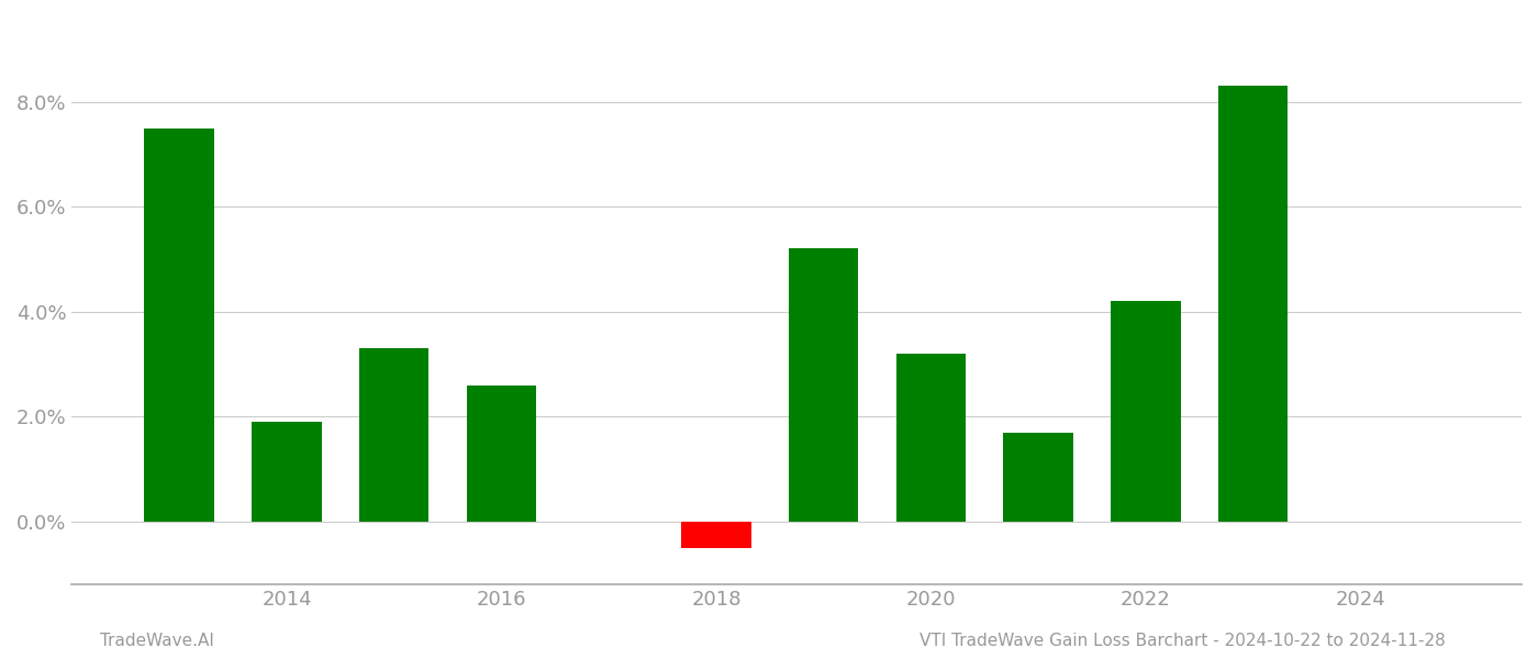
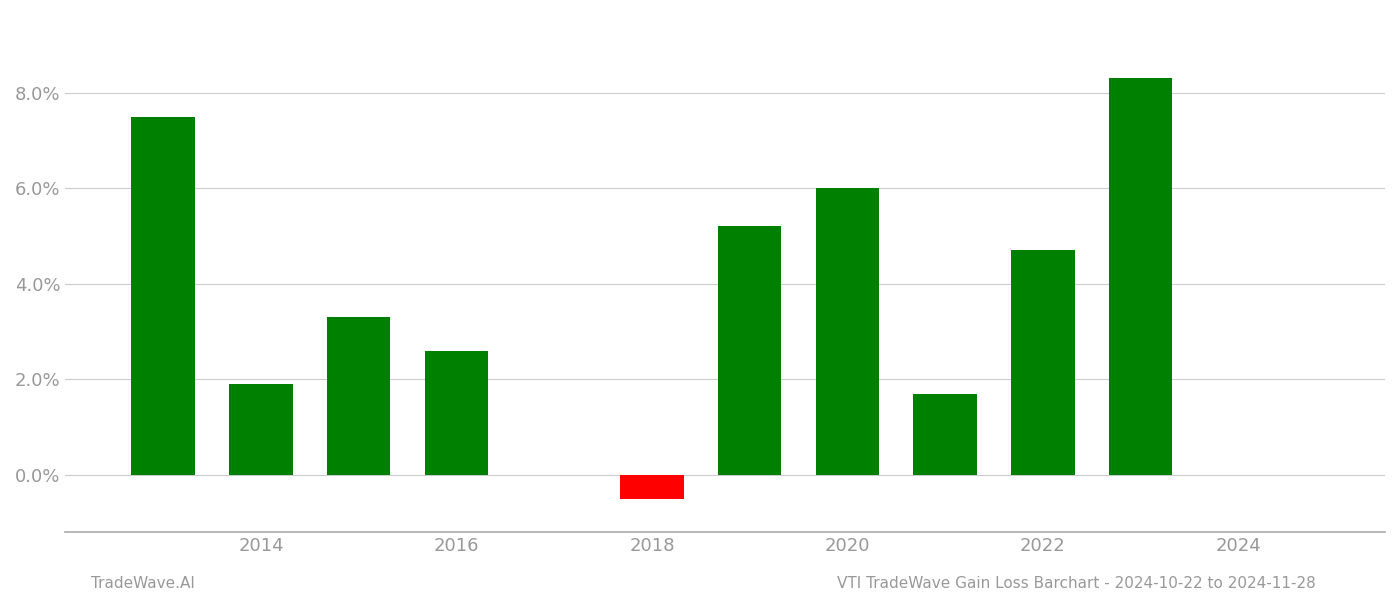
2020: 3.2% -> 6.0%
2022: 4.2% -> 4.7%
